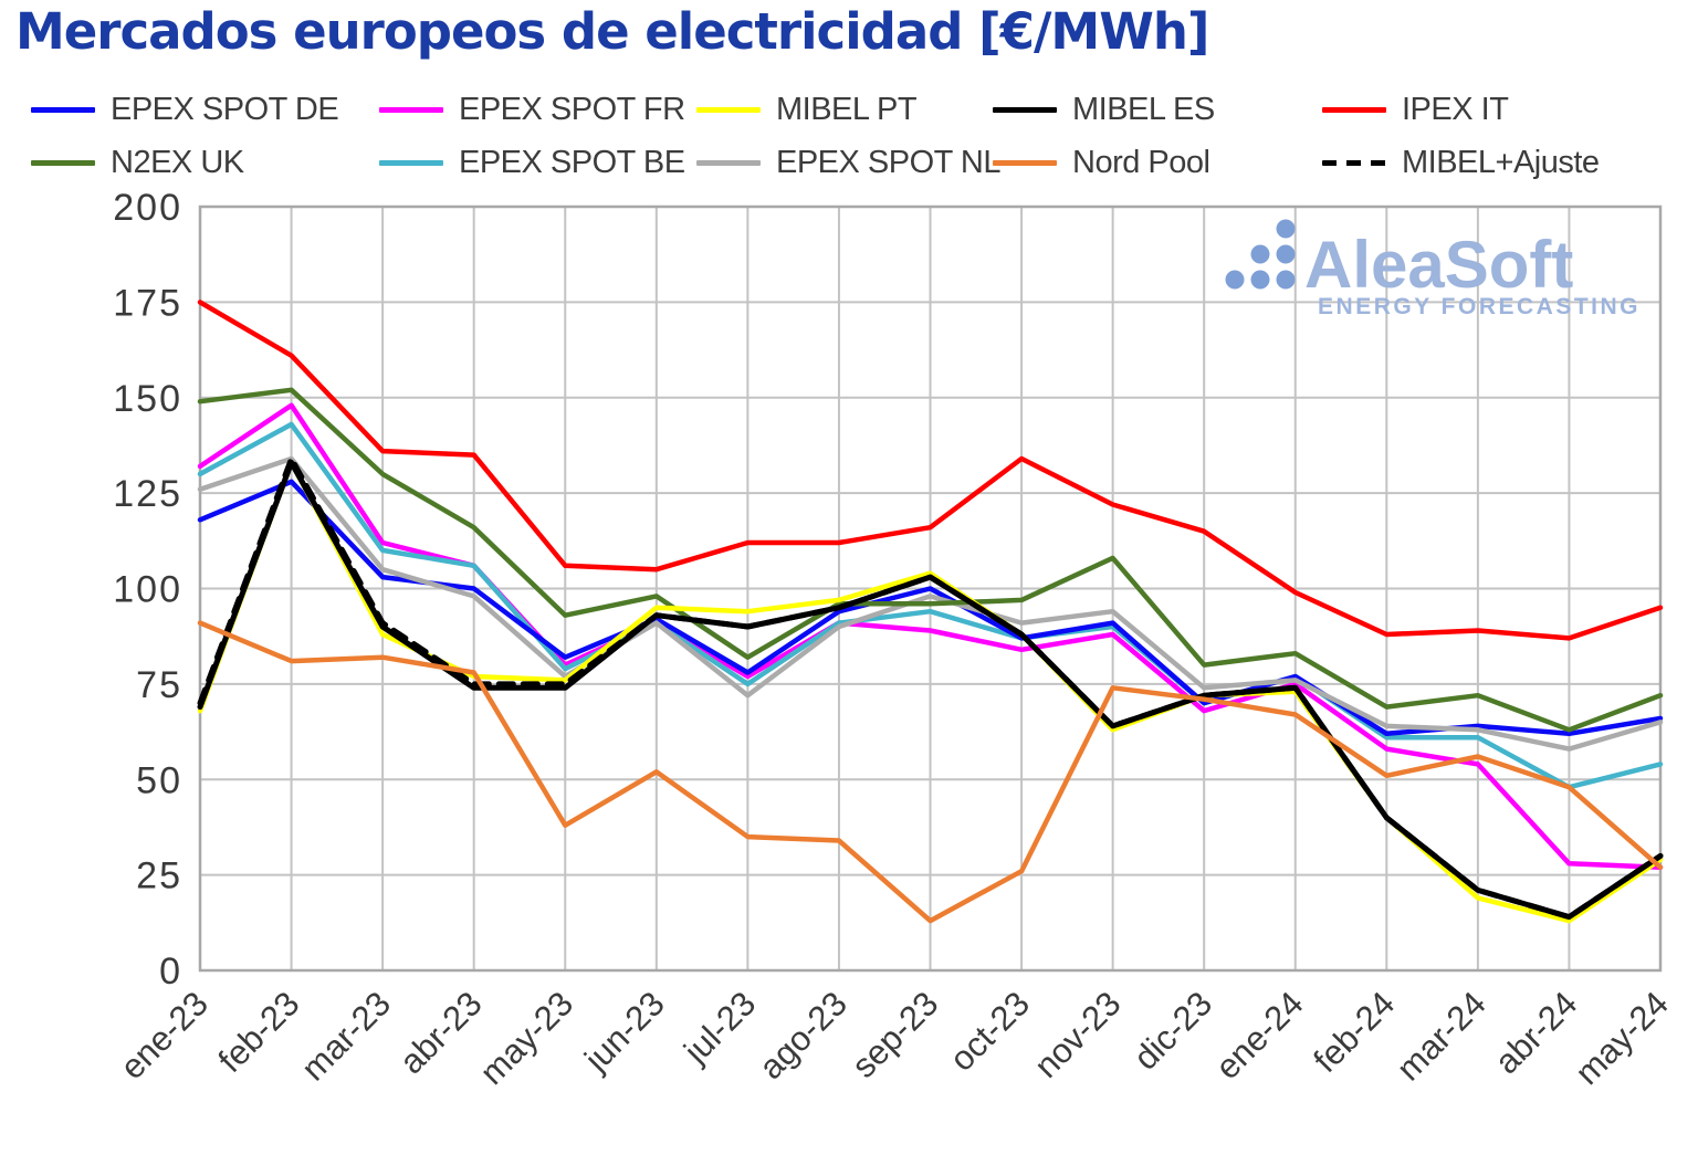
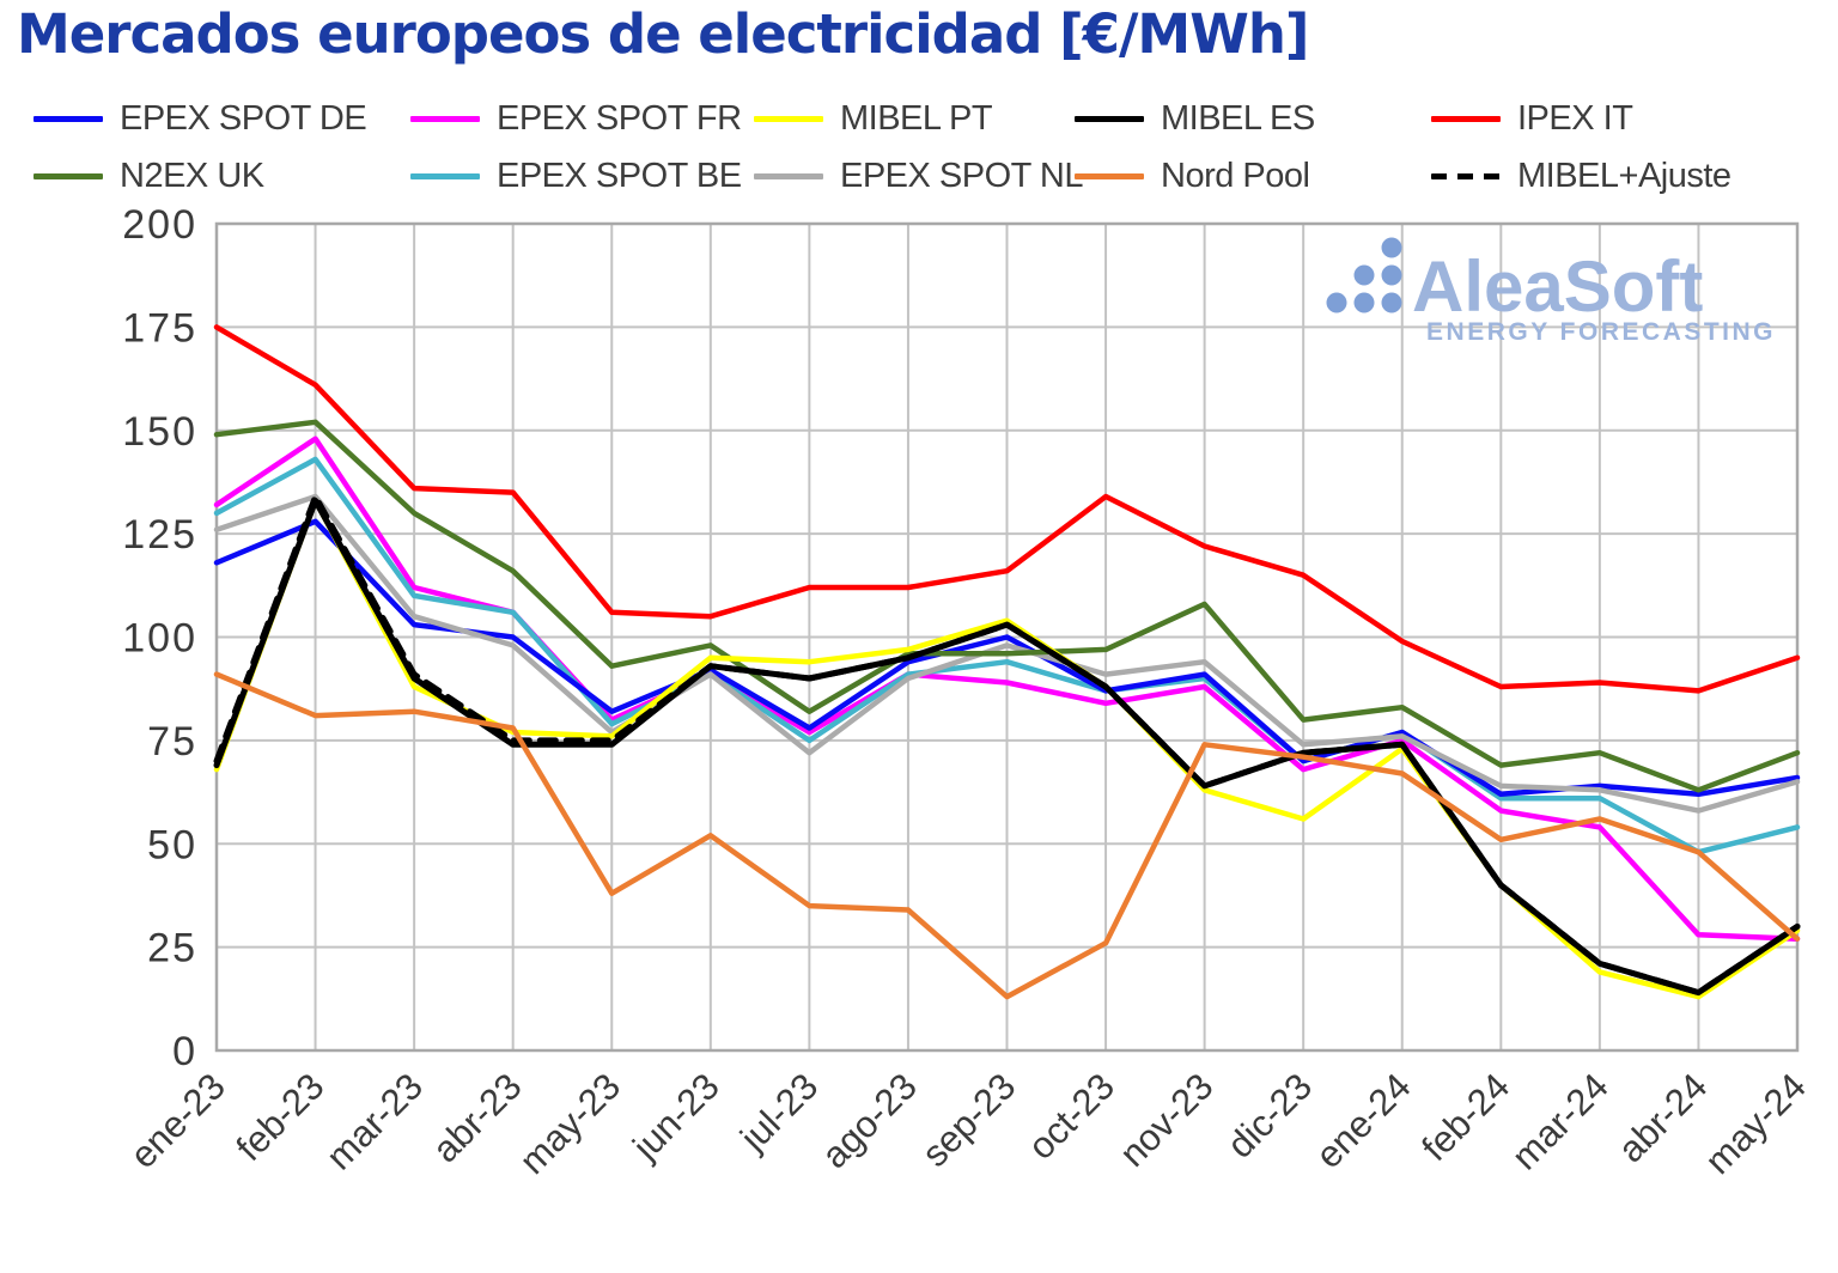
MIBEL PT/dic-23: 72 -> 56
